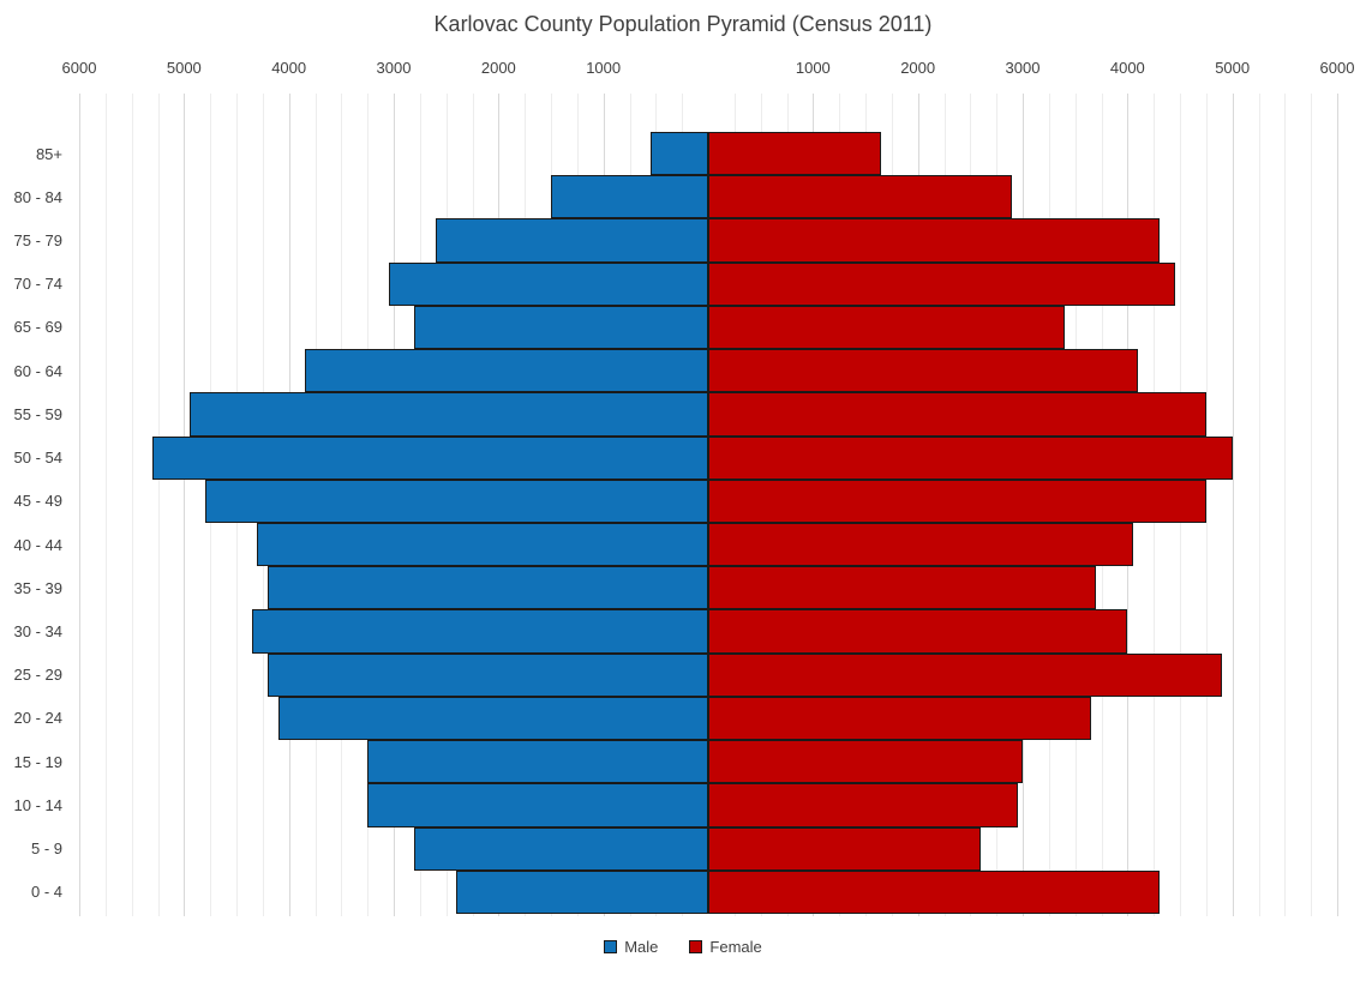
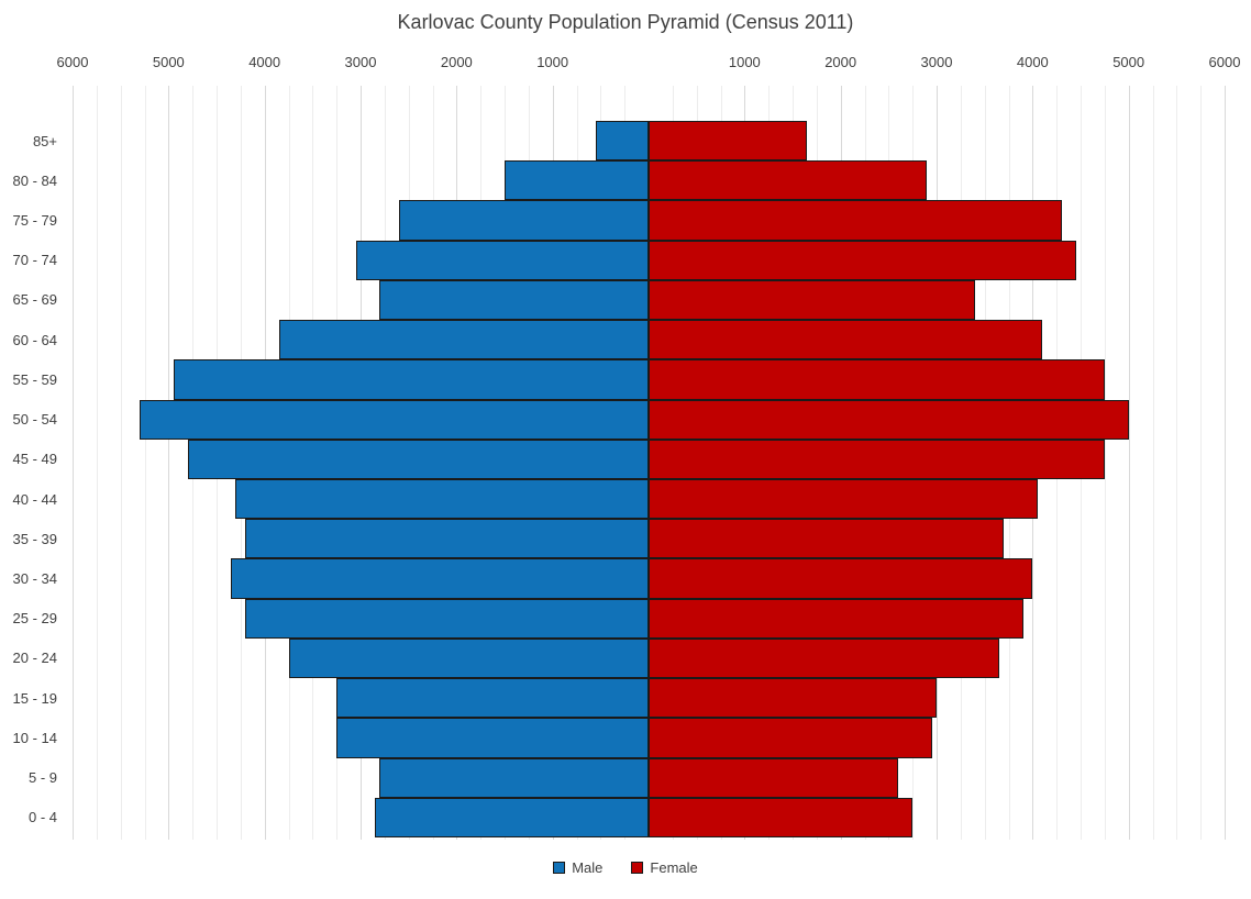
Female/25 - 29: 4900 -> 3900
Male/20 - 24: 4100 -> 3800
Male/0 - 4: 2400 -> 2800
Female/0 - 4: 4300 -> 2800
